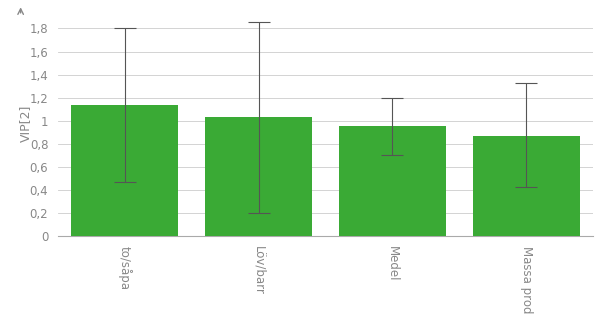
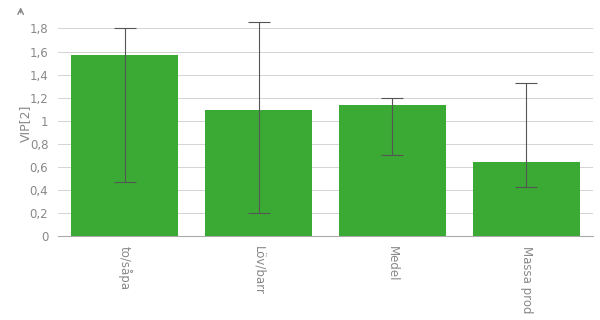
to/såpa: 1,14 -> 1,57
Löv/barr: 1,03 -> 1,09
Medel: 0,95 -> 1,14
Massa prod: 0,87 -> 0,64
